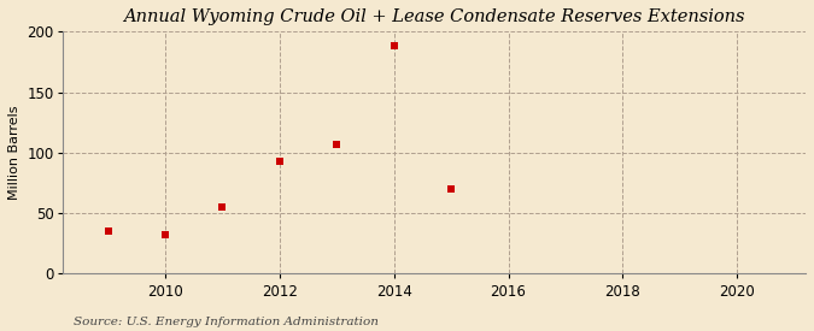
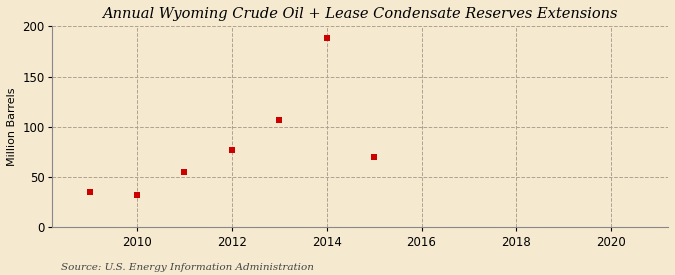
2012: 93 -> 77
